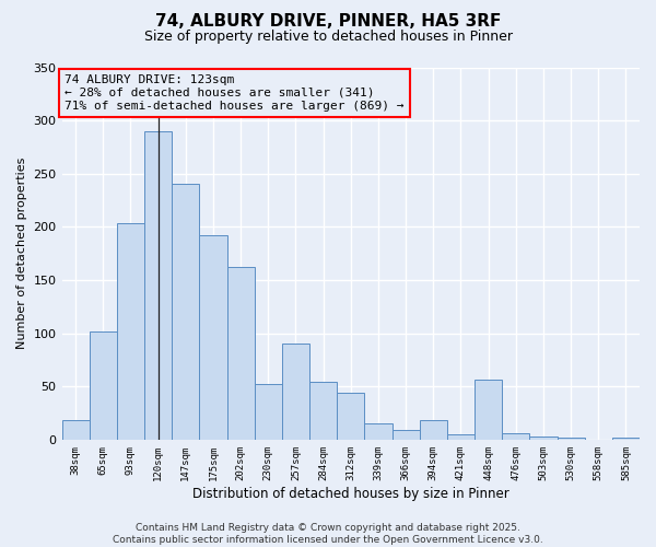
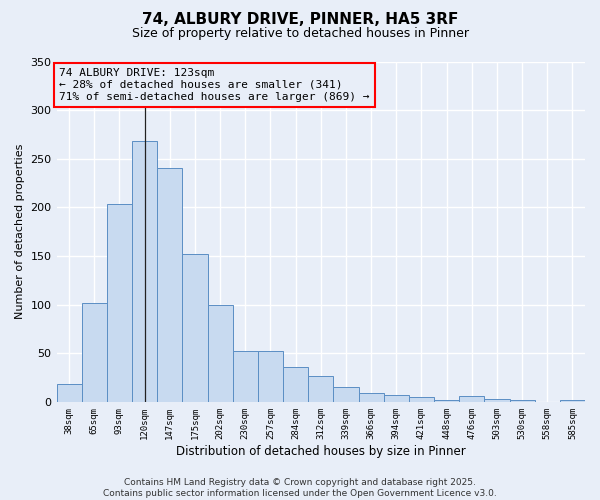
120sqm: 290 -> 268
175sqm: 192 -> 152
202sqm: 162 -> 100
257sqm: 90 -> 52
284sqm: 54 -> 36
312sqm: 44 -> 27
394sqm: 18 -> 7
448sqm: 56 -> 2
